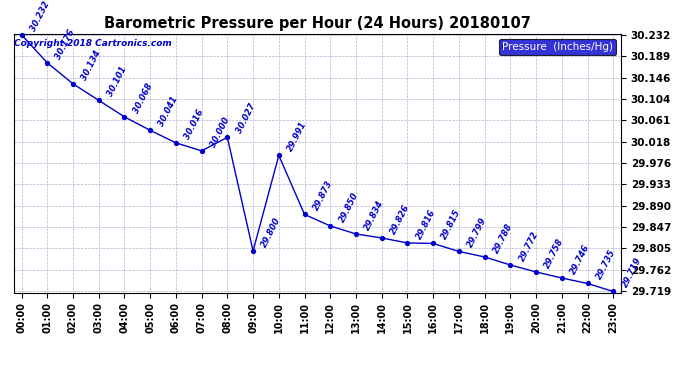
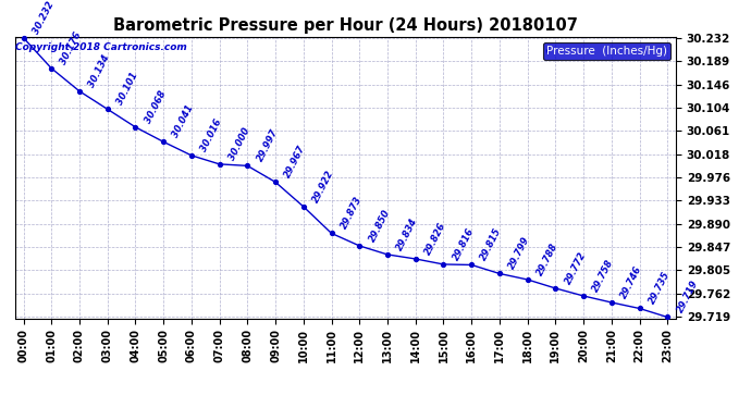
08:00: 30.027 -> 29.997
09:00: 29.800 -> 29.967
10:00: 29.991 -> 29.922
